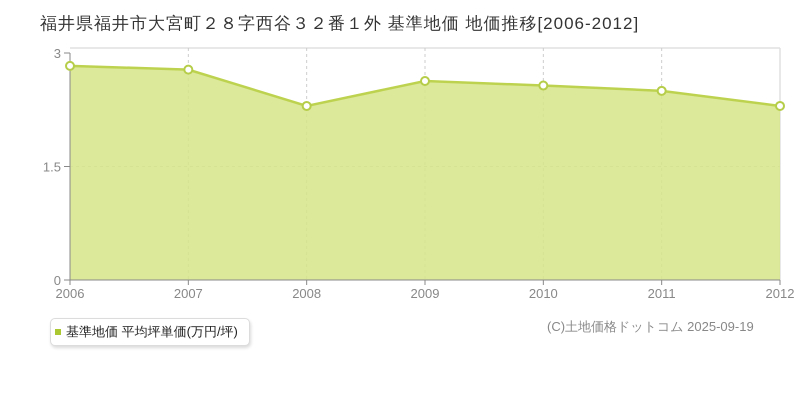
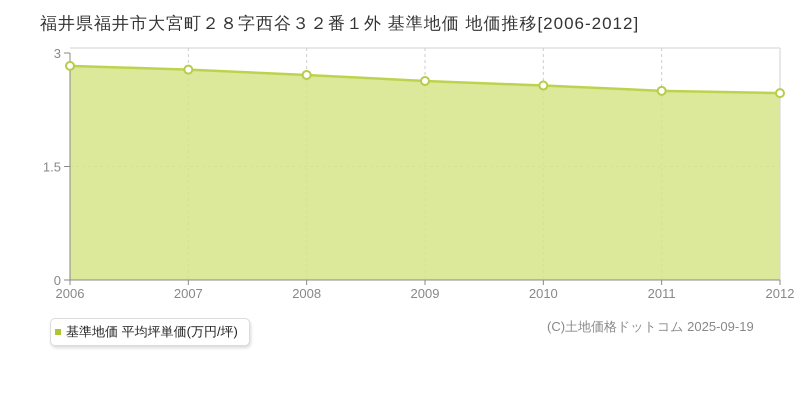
2008: 2.3 -> 2.7
2012: 2.3 -> 2.5
